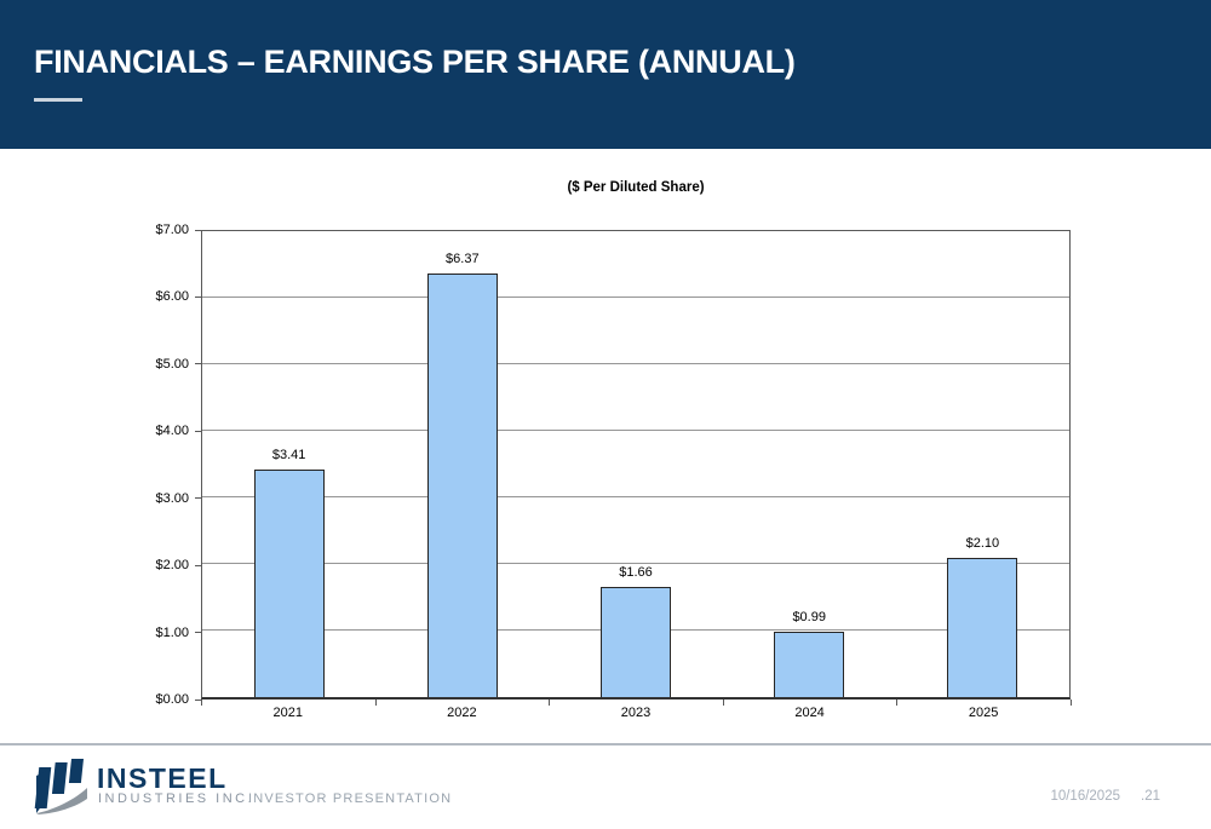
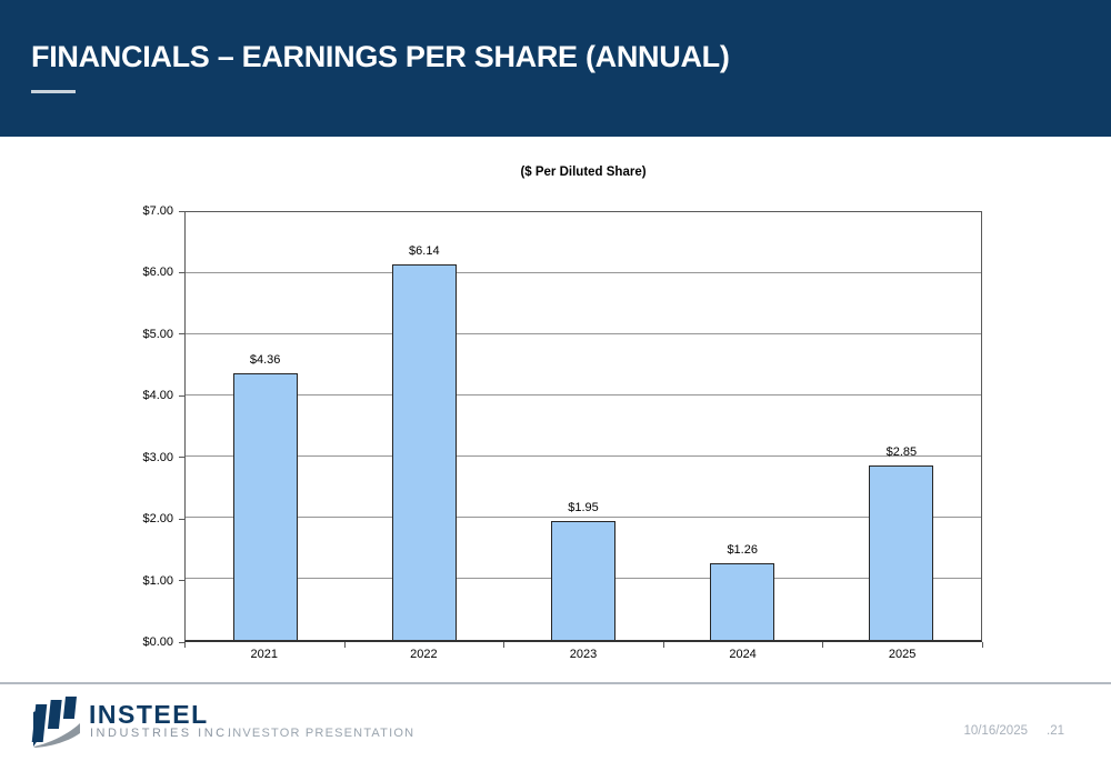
2021: $3.41 -> $4.36
2022: $6.37 -> $6.14
2023: $1.66 -> $1.95
2024: $0.99 -> $1.26
2025: $2.10 -> $2.85
